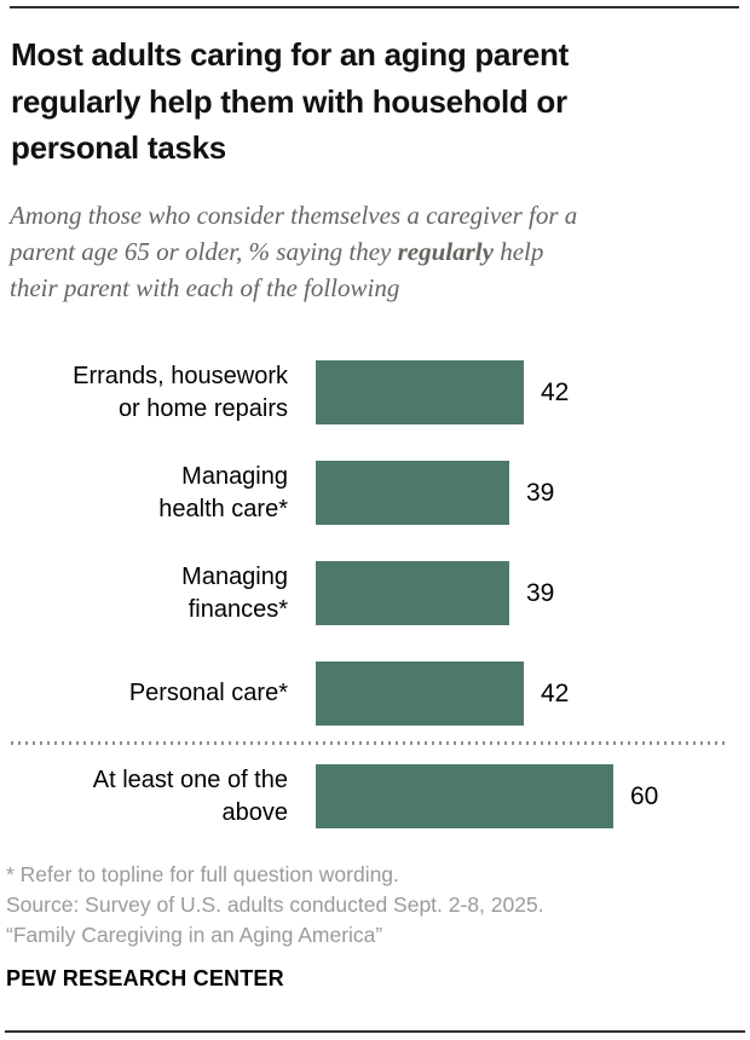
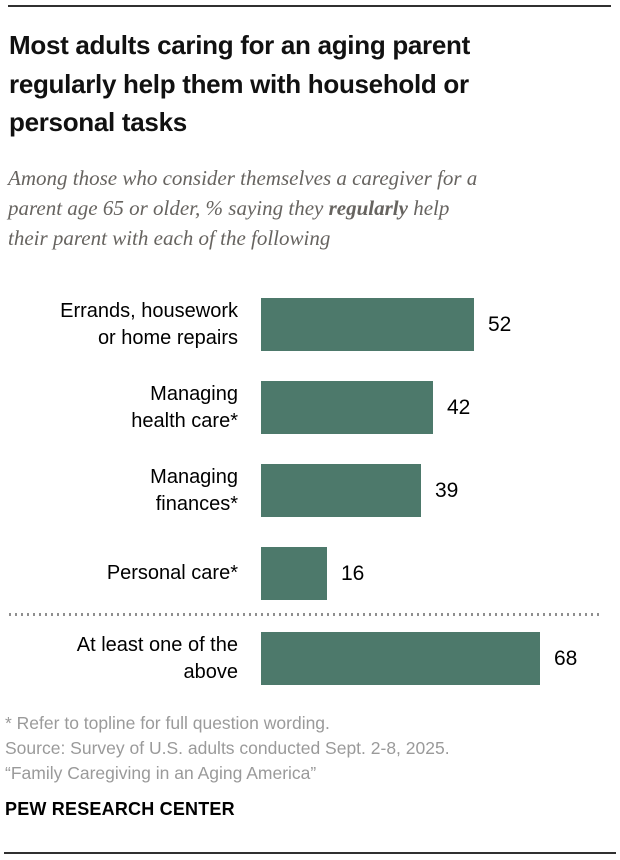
Errands, housework or home repairs: 42 -> 52
Managing health care*: 39 -> 42
Personal care*: 42 -> 16
At least one of the above: 60 -> 68
